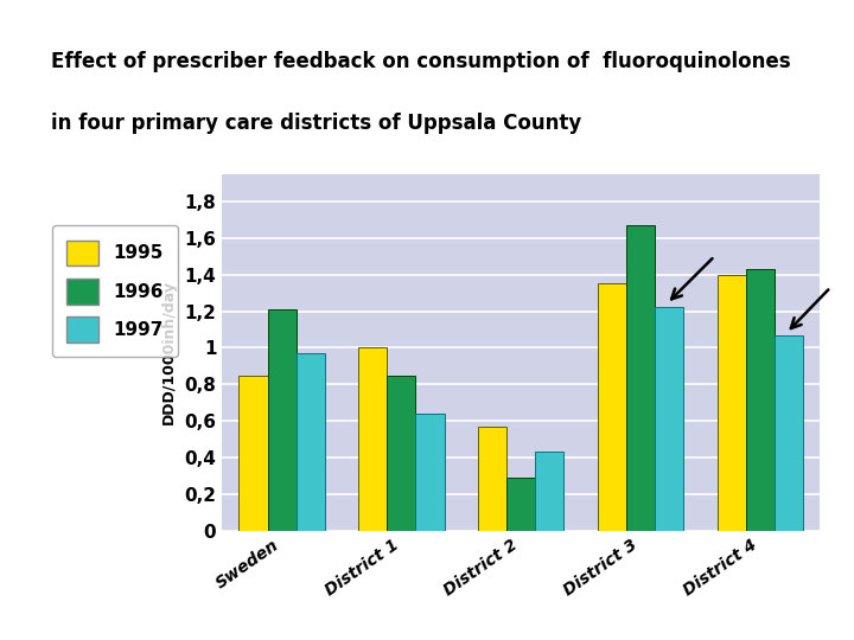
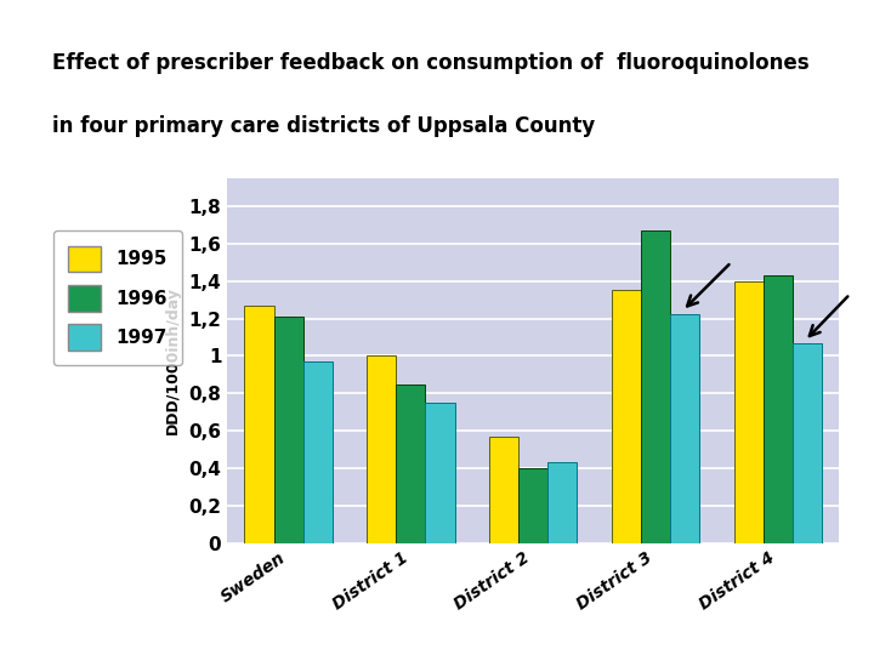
1995/Sweden: 0,85 -> 1,27
1997/District 1: 0,64 -> 0,75
1996/District 2: 0,29 -> 0,40
